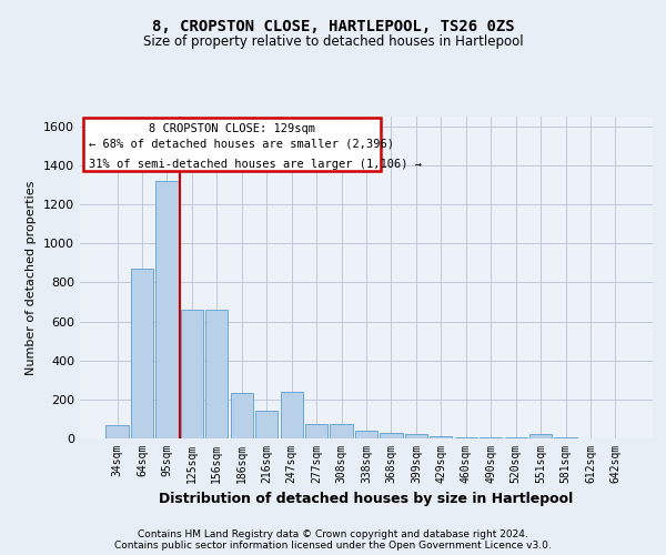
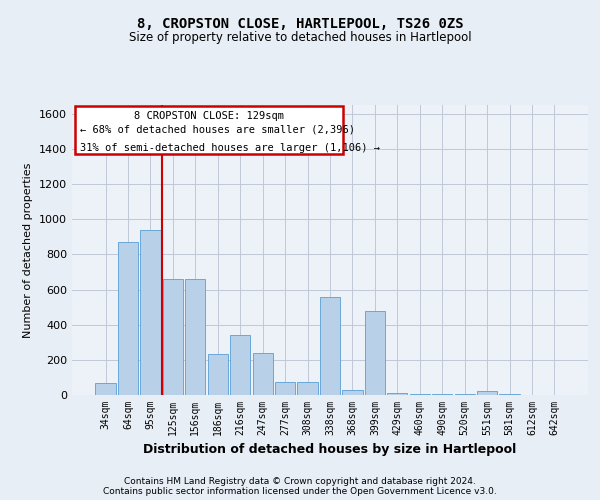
95sqm: 1320 -> 940
216sqm: 140 -> 340
338sqm: 40 -> 560
399sqm: 20 -> 480
